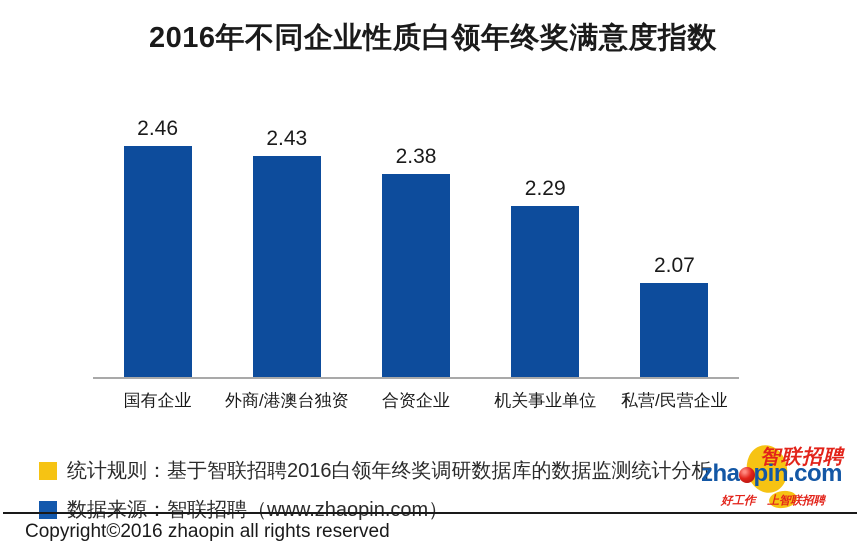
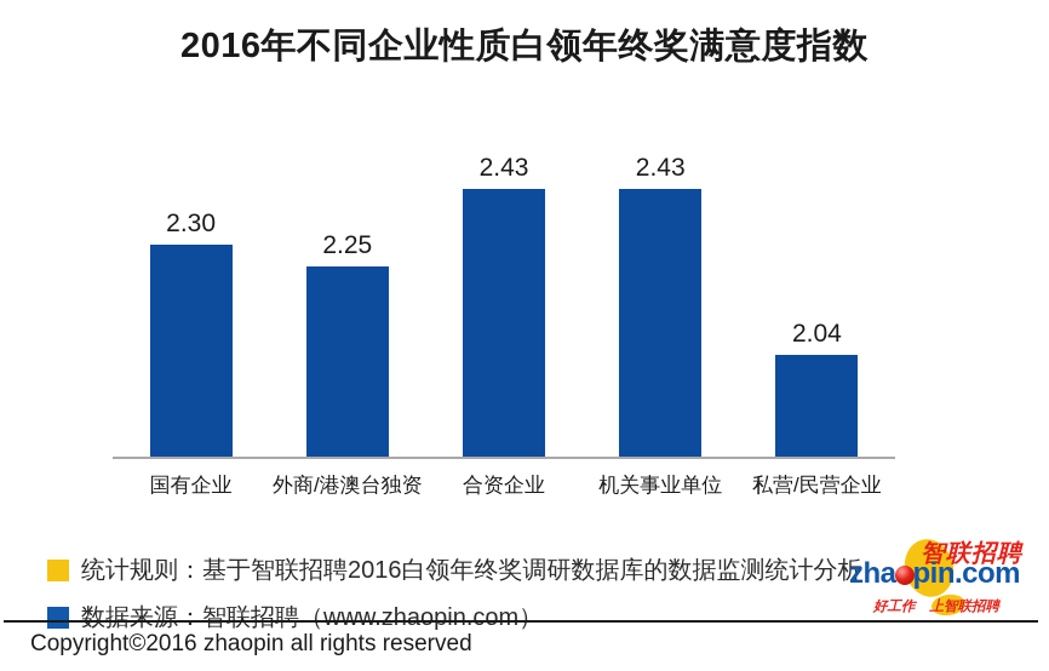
国有企业: 2.46 -> 2.30
外商/港澳台独资: 2.43 -> 2.25
合资企业: 2.38 -> 2.43
机关事业单位: 2.29 -> 2.43
私营/民营企业: 2.07 -> 2.04
